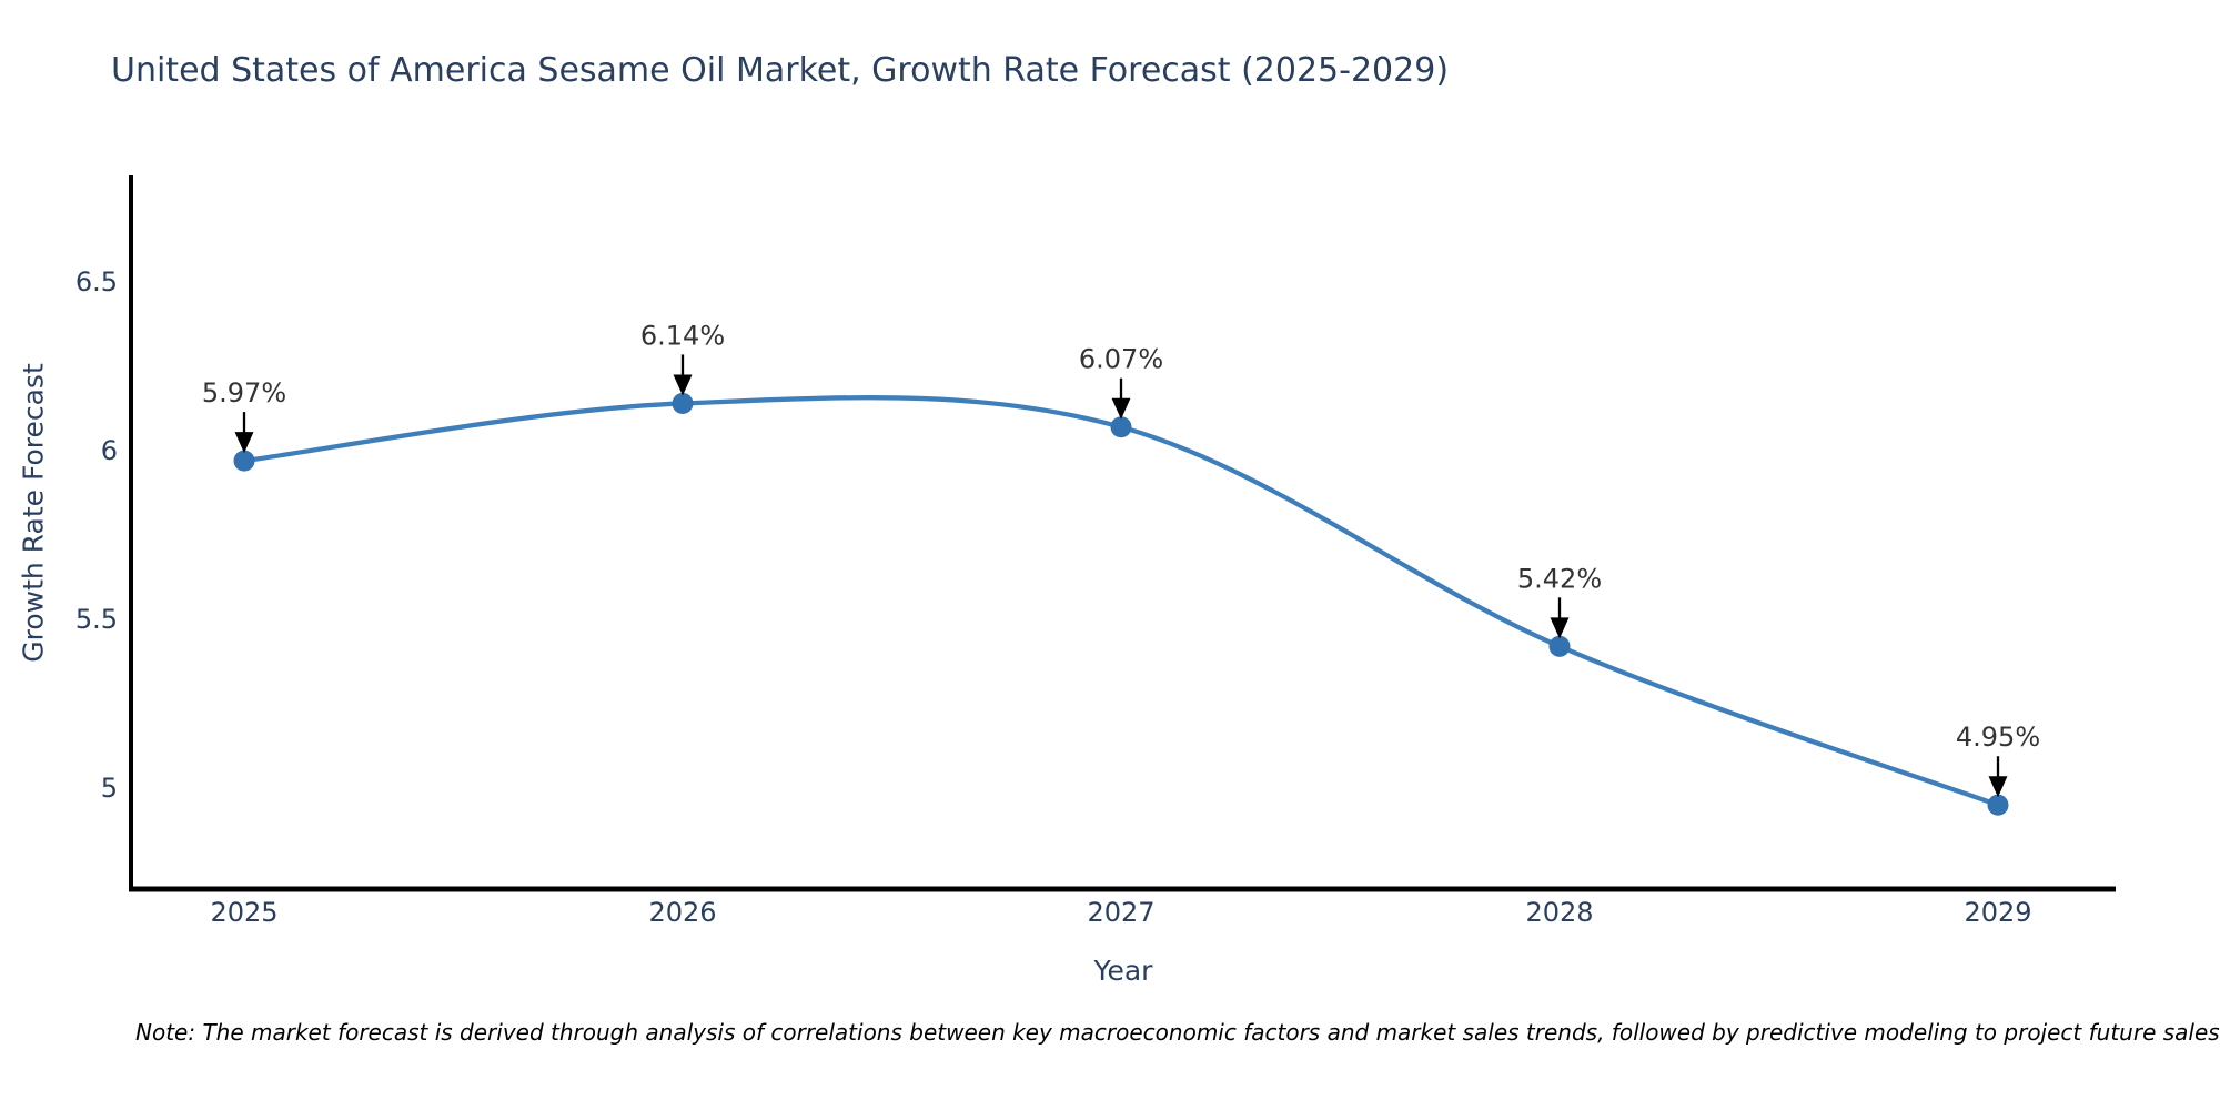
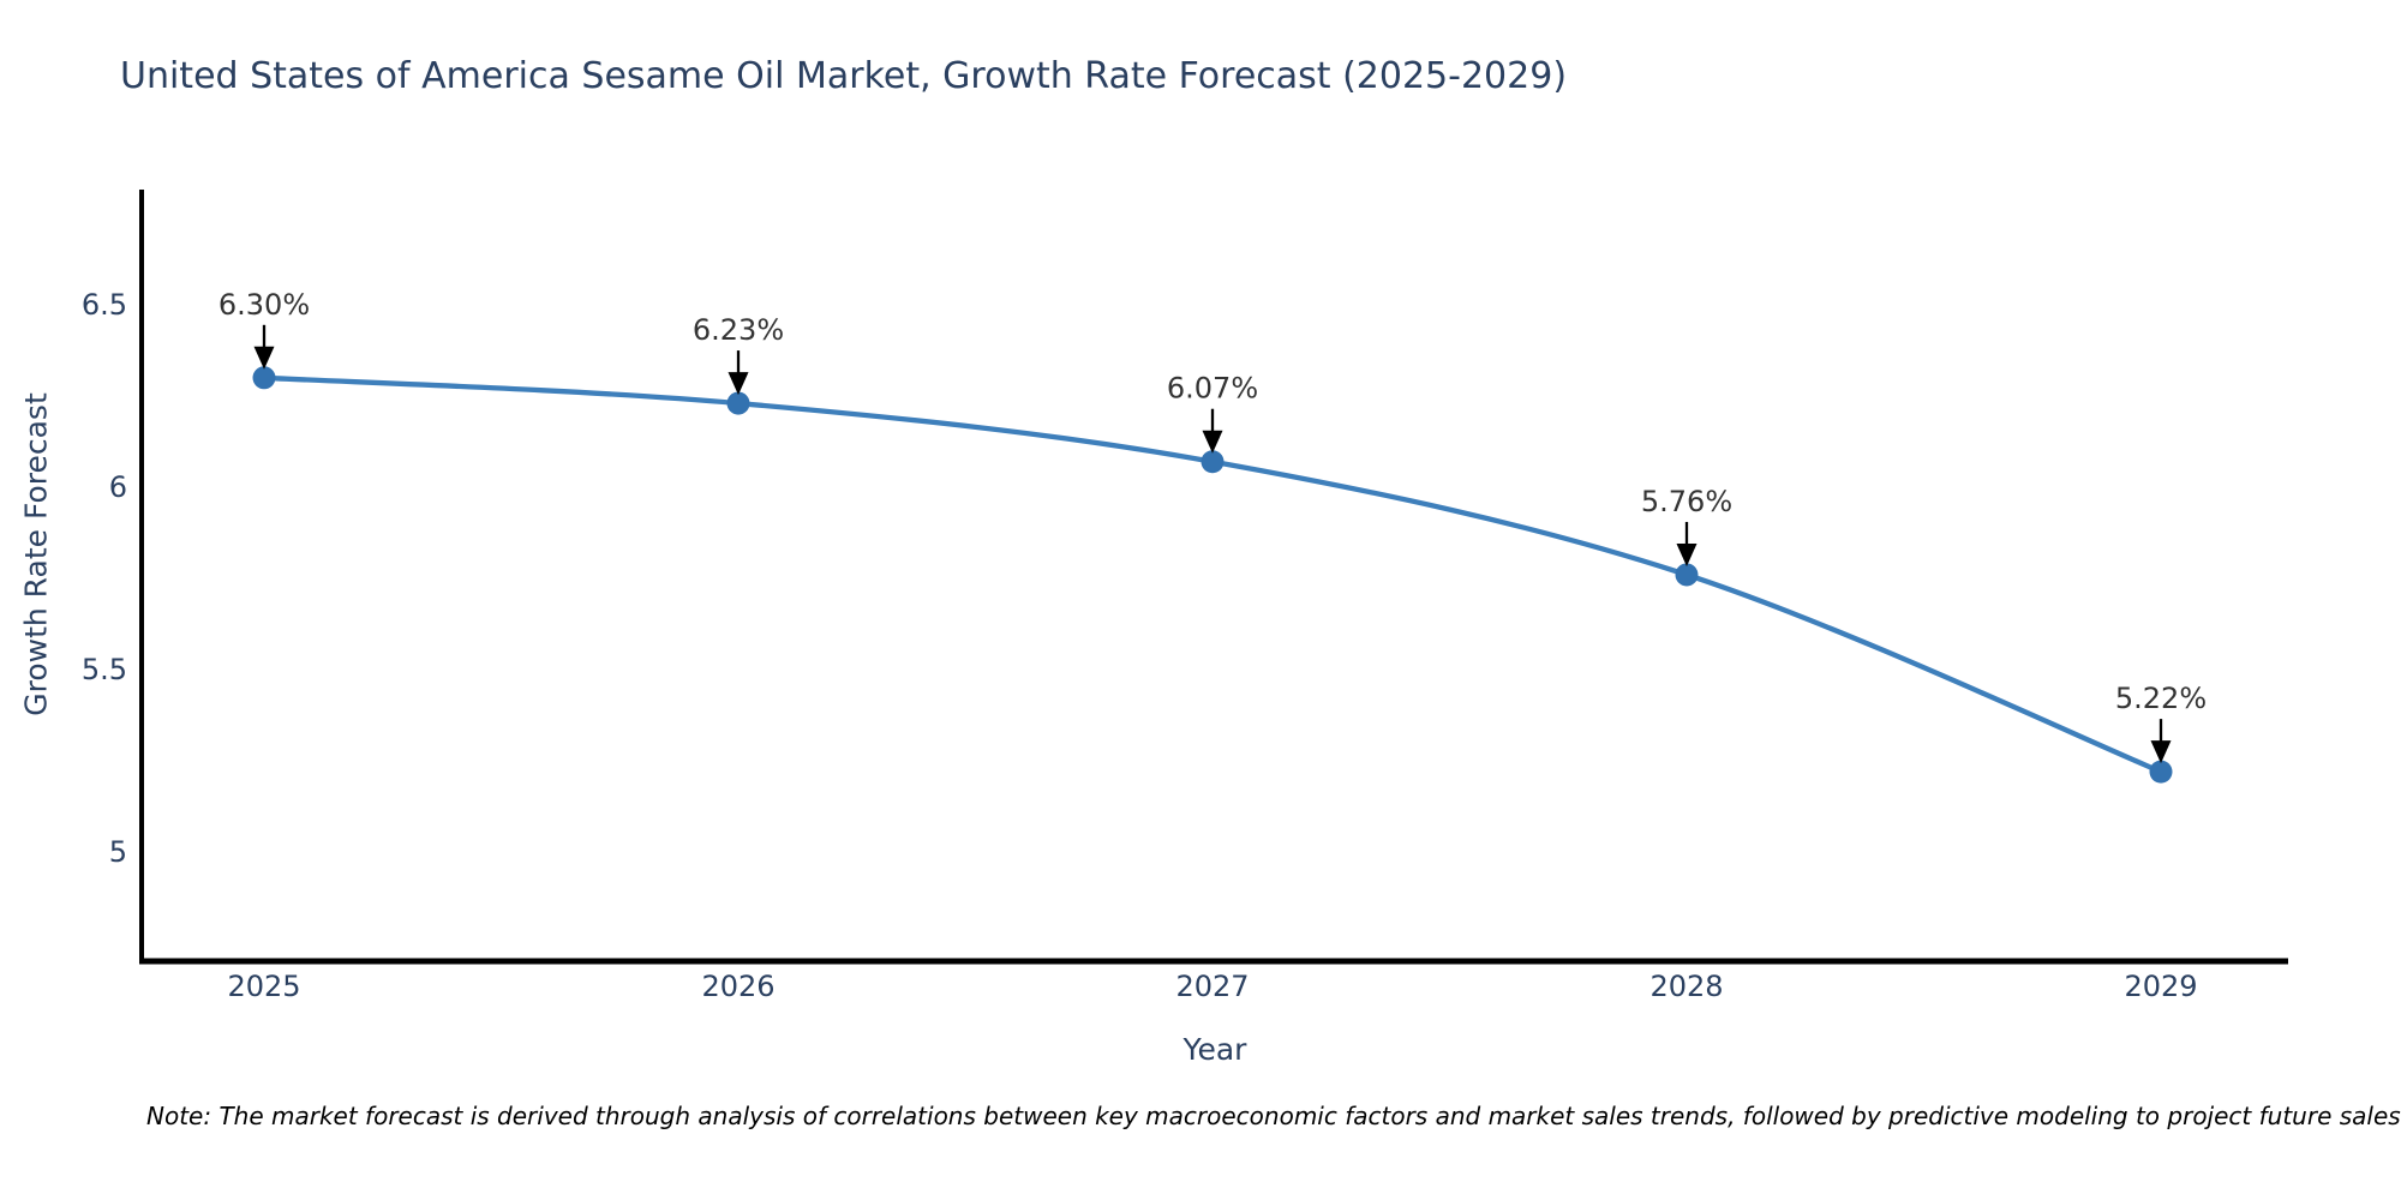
2025: 5.97% -> 6.30%
2026: 6.14% -> 6.23%
2028: 5.42% -> 5.76%
2029: 4.95% -> 5.22%
